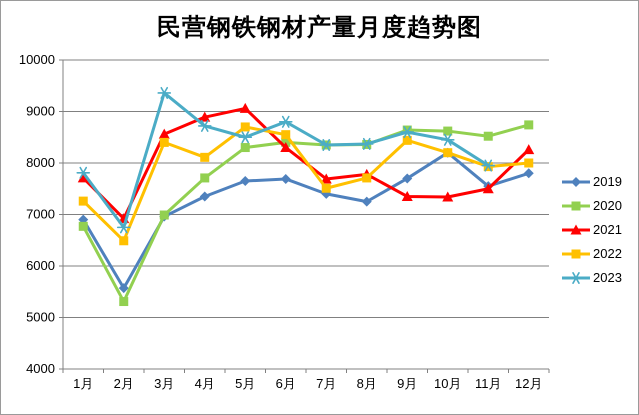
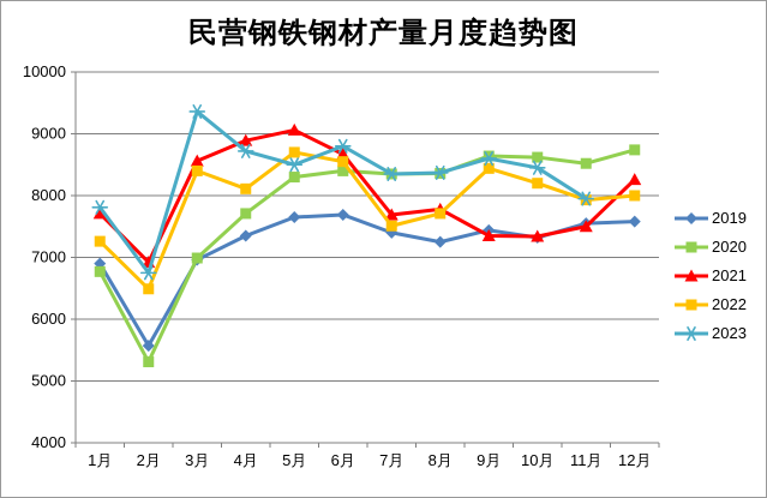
2021/6月: 8300 -> 8700
2019/9月: 7700 -> 7400
2019/10月: 8200 -> 7300
2019/12月: 7800 -> 7600
